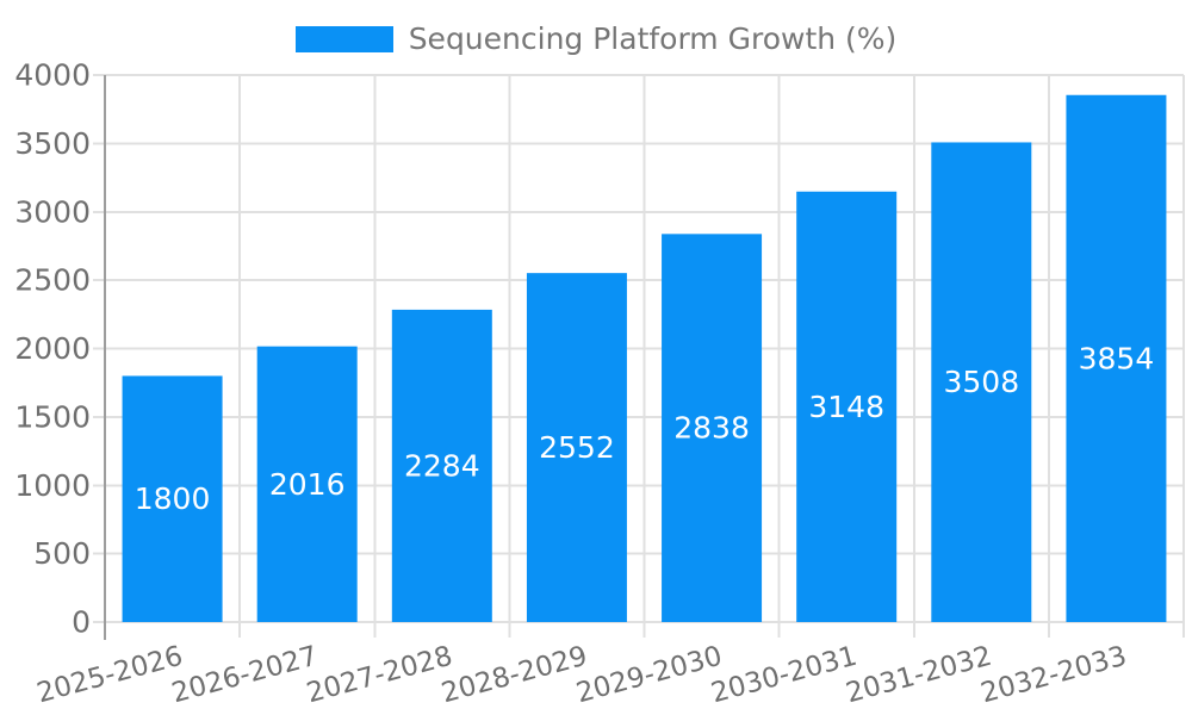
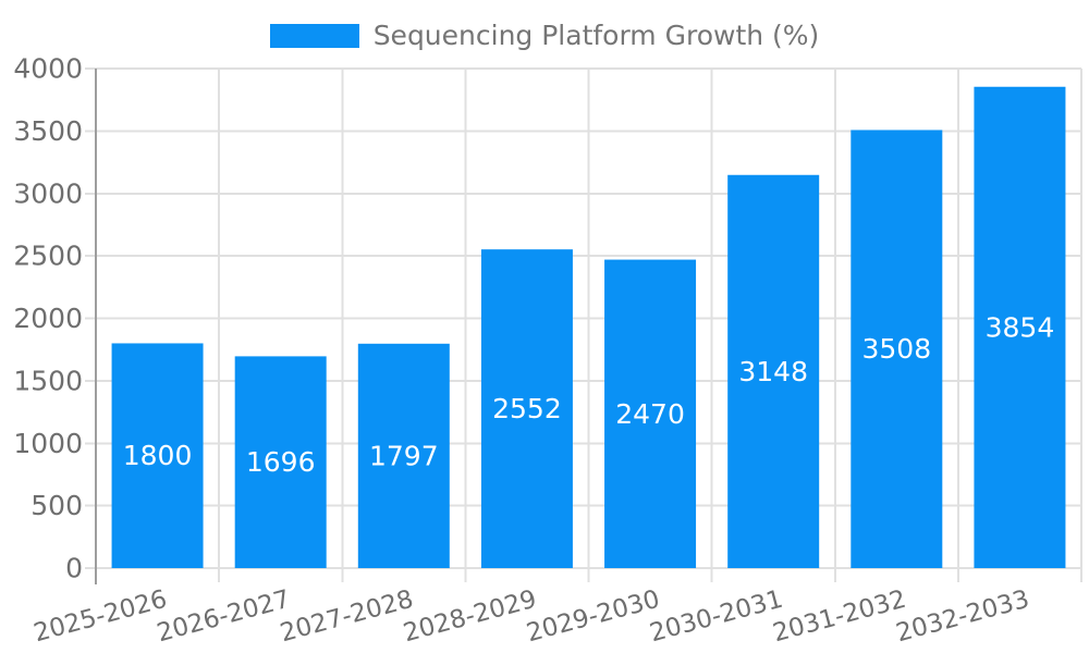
2026-2027: 2016 -> 1696
2027-2028: 2284 -> 1797
2029-2030: 2838 -> 2470
